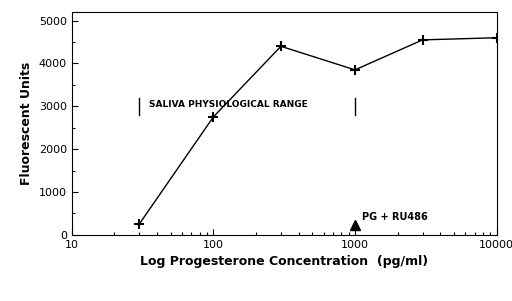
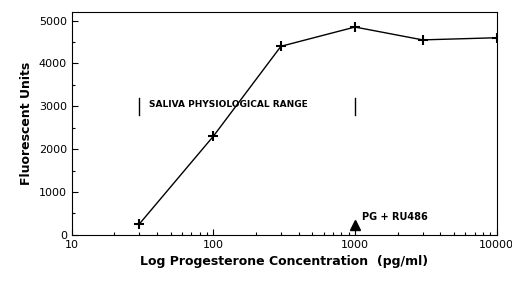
100: 2750 -> 2300
1000: 3850 -> 4850
